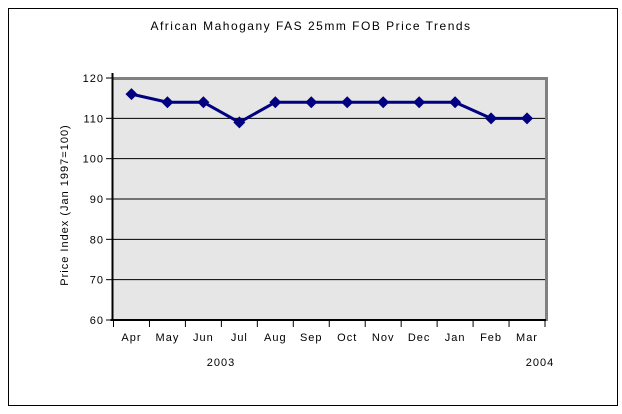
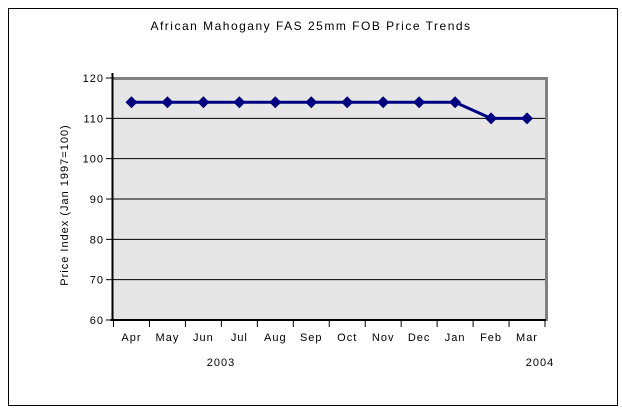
Apr: 116 -> 114
Jul: 109 -> 114
